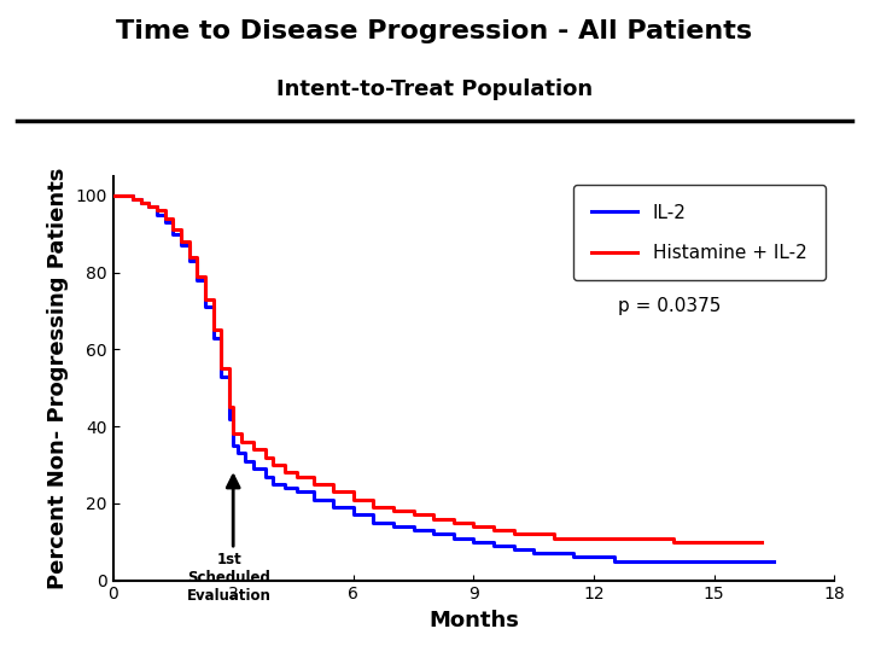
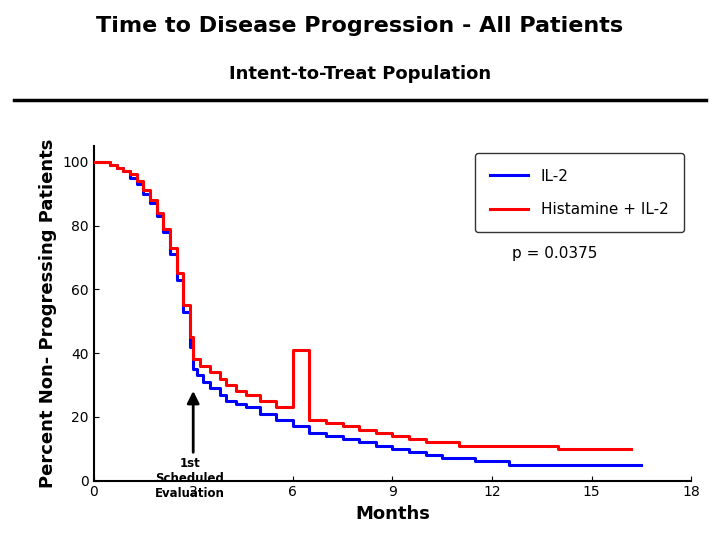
Histamine + IL-2/6: 21 -> 41
